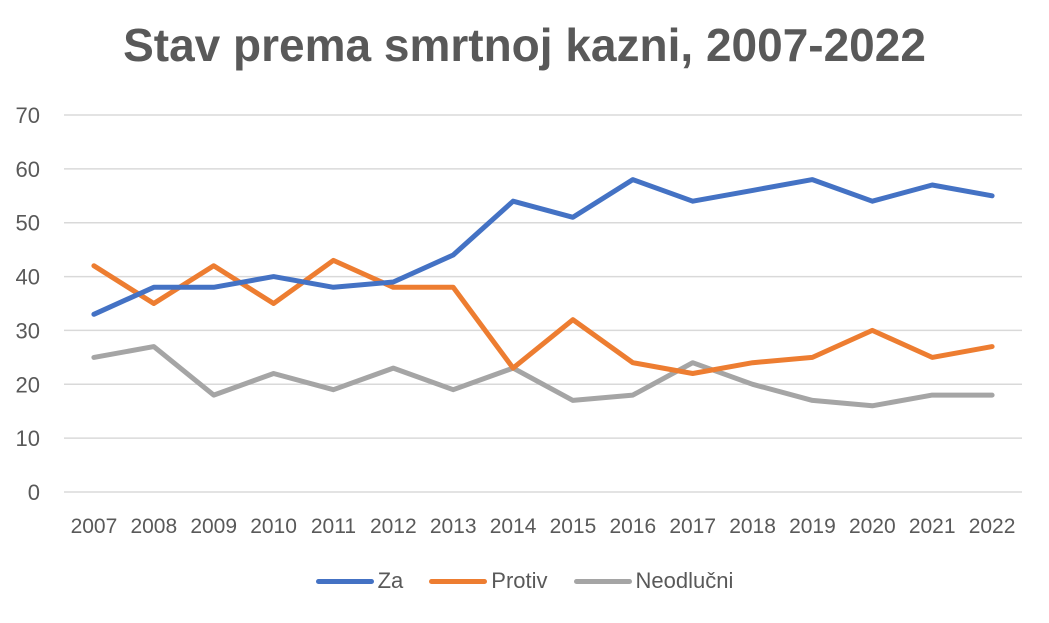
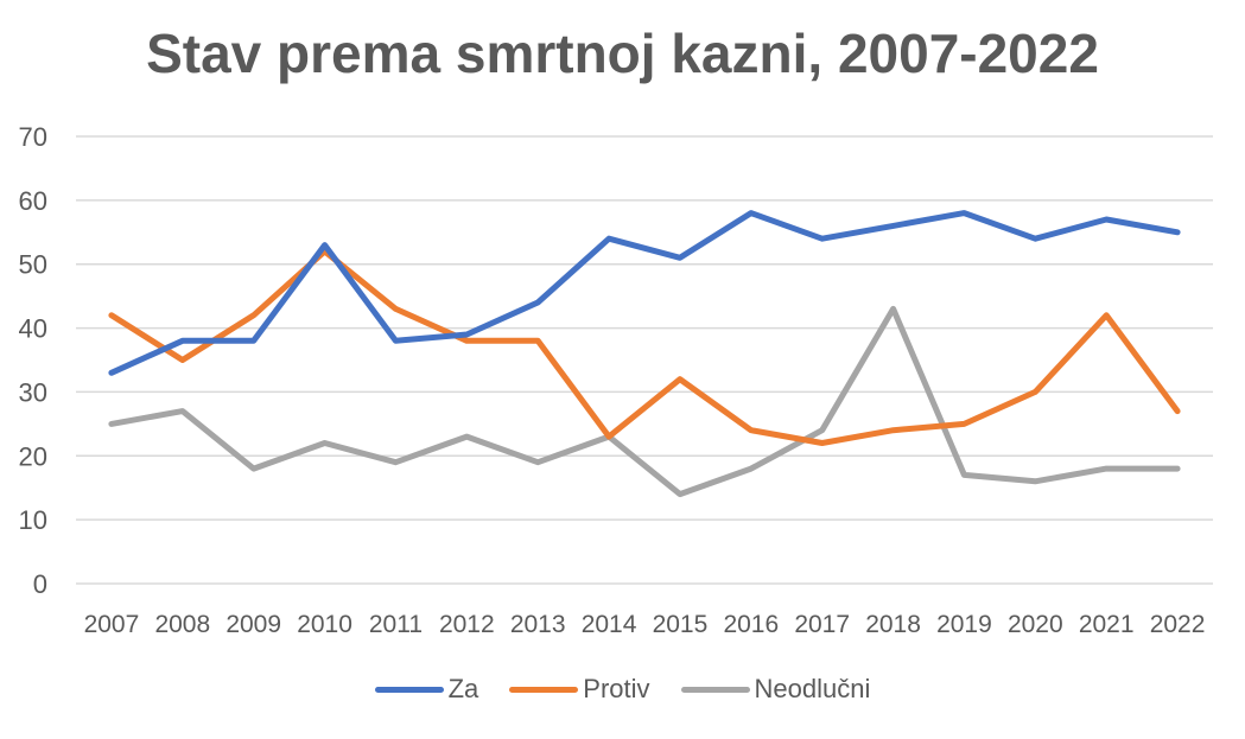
Za/2010: 40 -> 53
Protiv/2010: 35 -> 52
Neodlučni/2015: 17 -> 14
Neodlučni/2018: 20 -> 43
Protiv/2021: 25 -> 42
